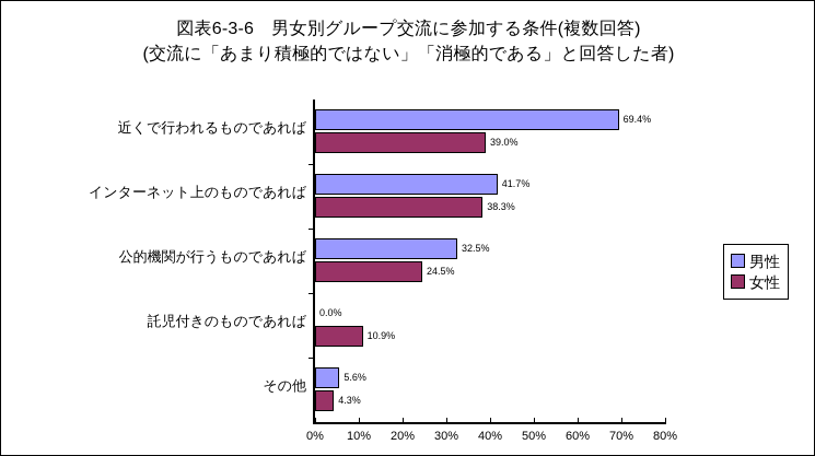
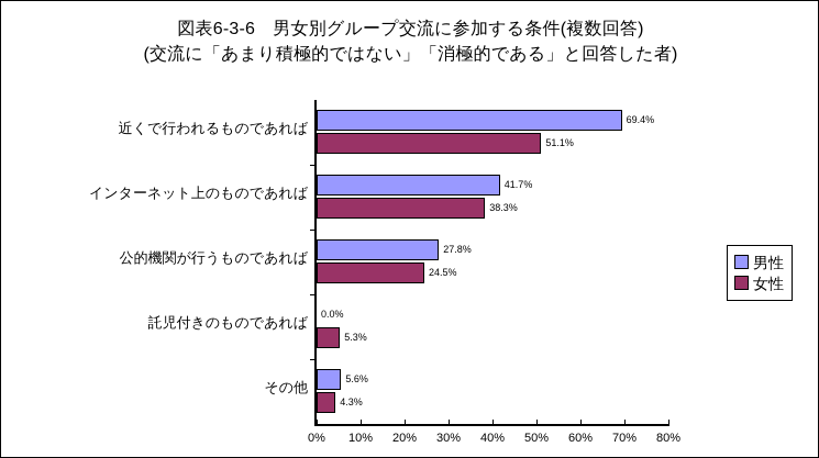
女性/近くで行われるものであれば: 39.0% -> 51.1%
男性/公的機関が行うものであれば: 32.5% -> 27.8%
女性/託児付きのものであれば: 10.9% -> 5.3%
